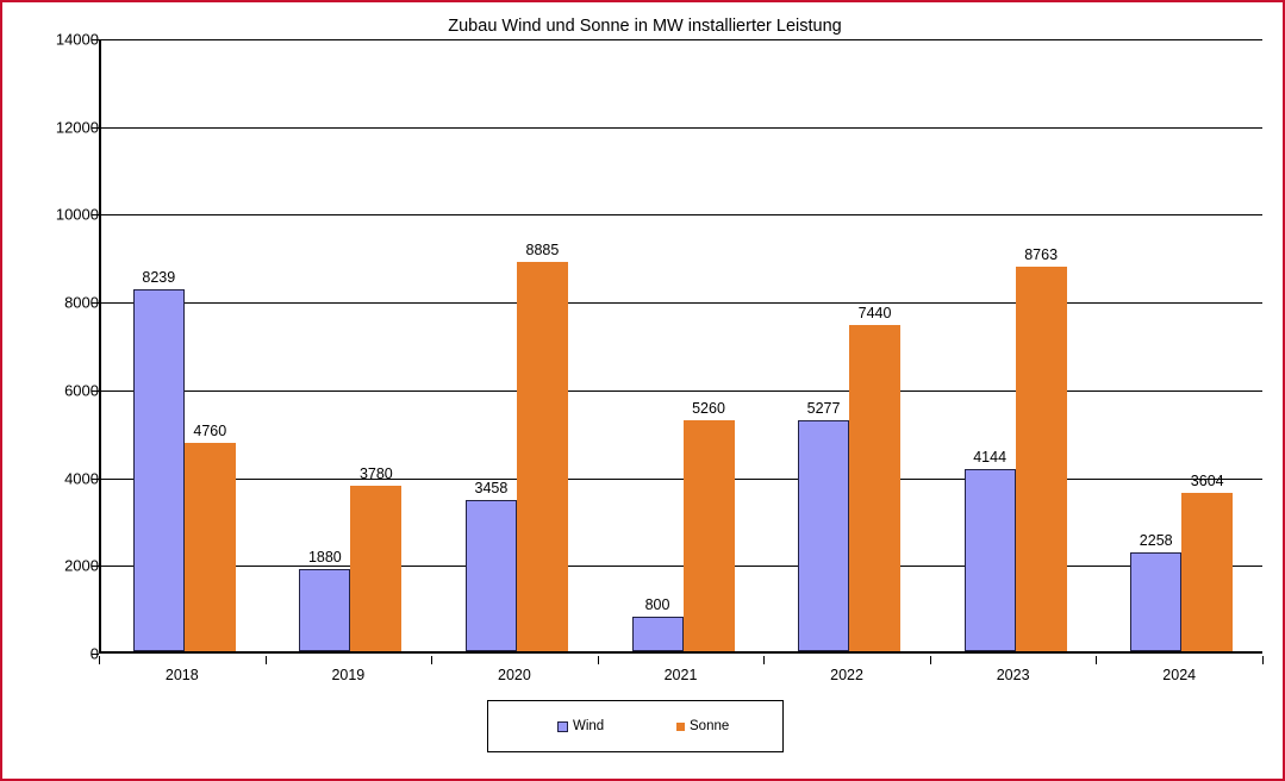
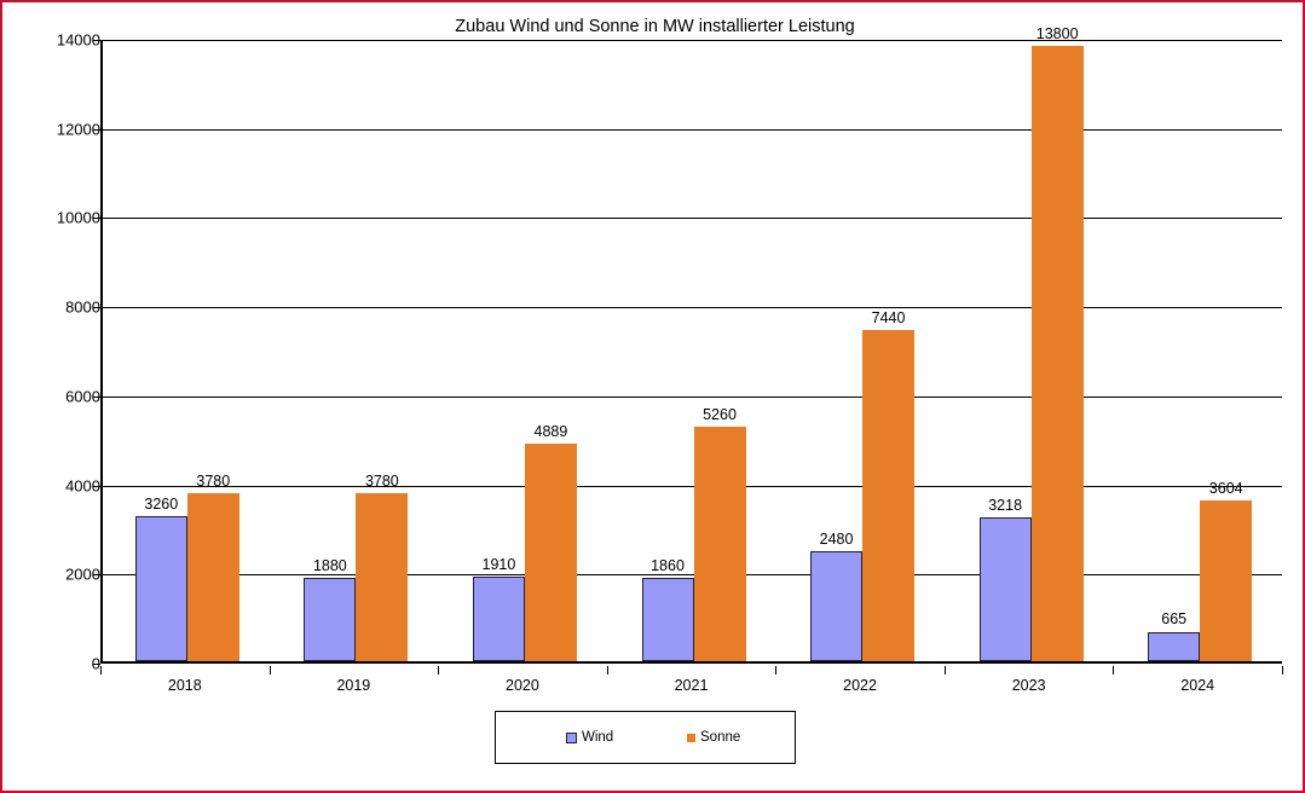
Wind/2018: 8239 -> 3260
Sonne/2018: 4760 -> 3780
Wind/2020: 3458 -> 1910
Sonne/2020: 8885 -> 4889
Wind/2021: 800 -> 1860
Wind/2022: 5277 -> 2480
Wind/2023: 4144 -> 3218
Sonne/2023: 8763 -> 13800
Wind/2024: 2258 -> 665
